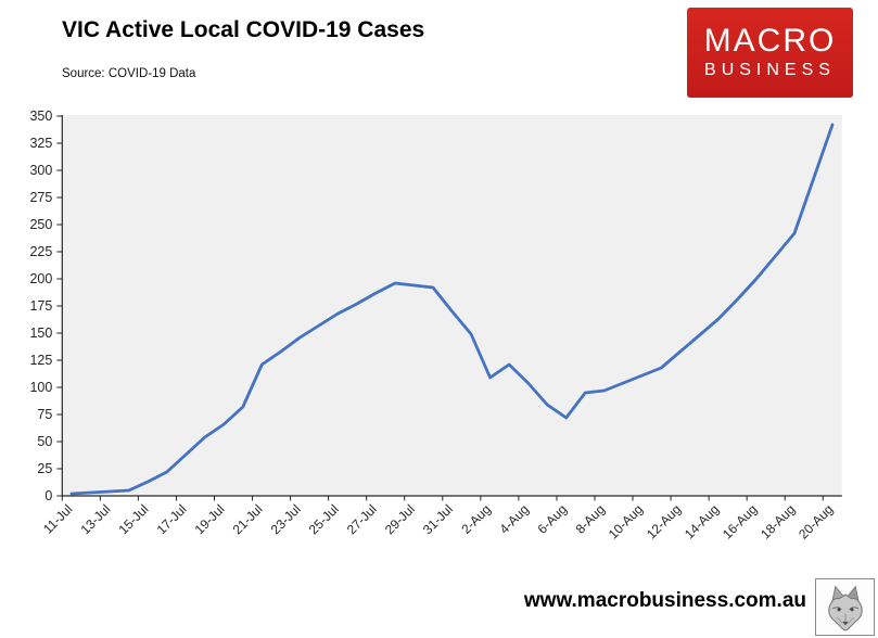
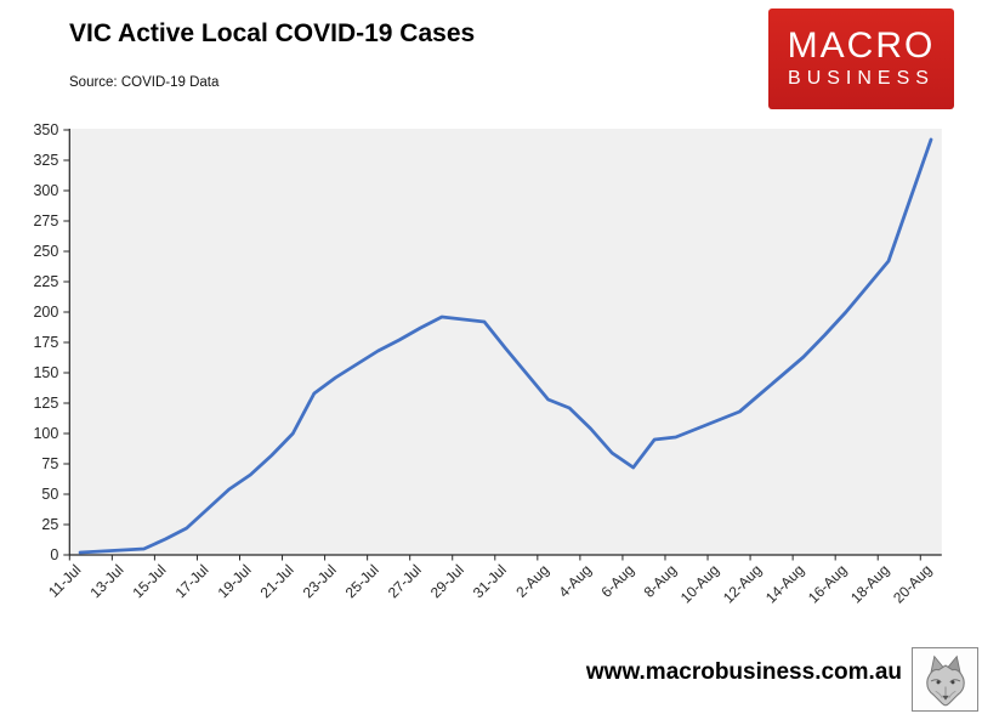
21-Jul: 121 -> 100
2-Aug: 109 -> 128
